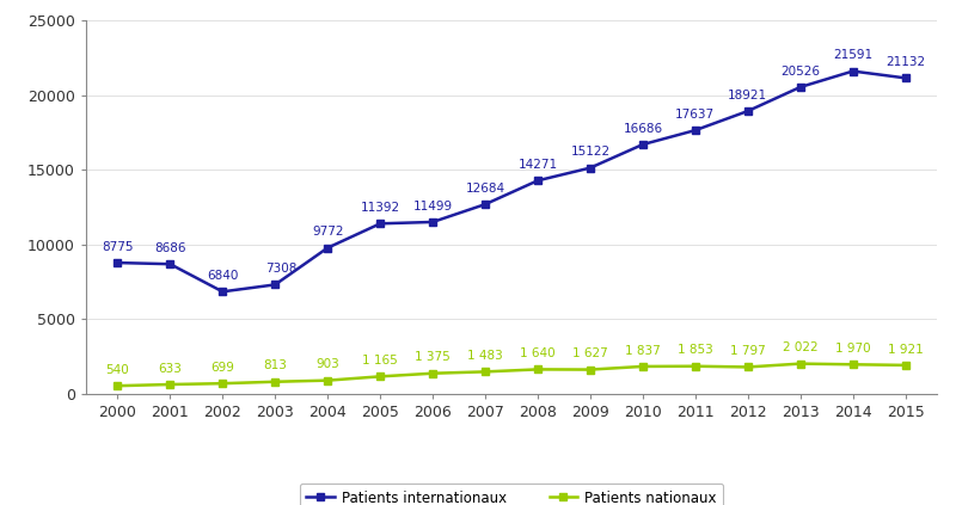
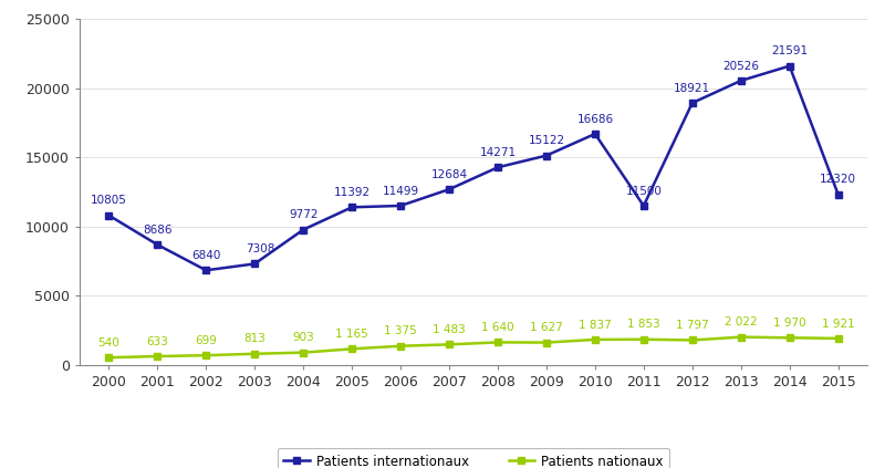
Patients internationaux/2000: 8775 -> 10805
Patients internationaux/2011: 17637 -> 11500
Patients internationaux/2015: 21132 -> 12320
